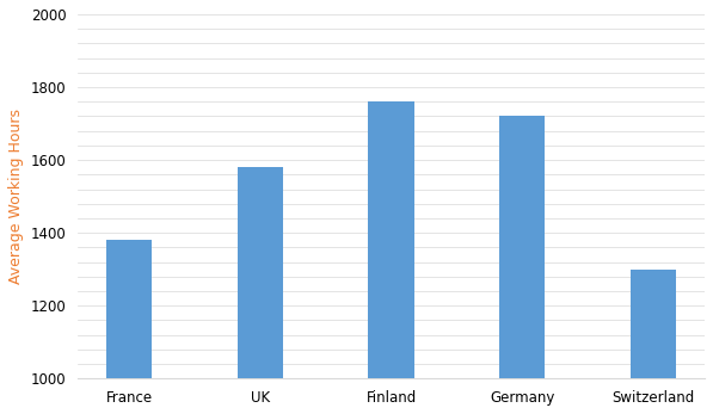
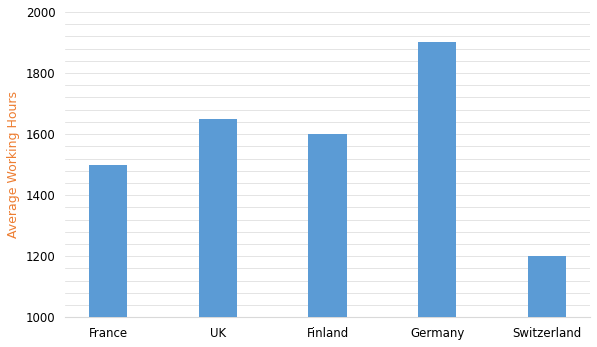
France: 1380 -> 1500
UK: 1580 -> 1650
Finland: 1760 -> 1600
Germany: 1720 -> 1900
Switzerland: 1300 -> 1200
